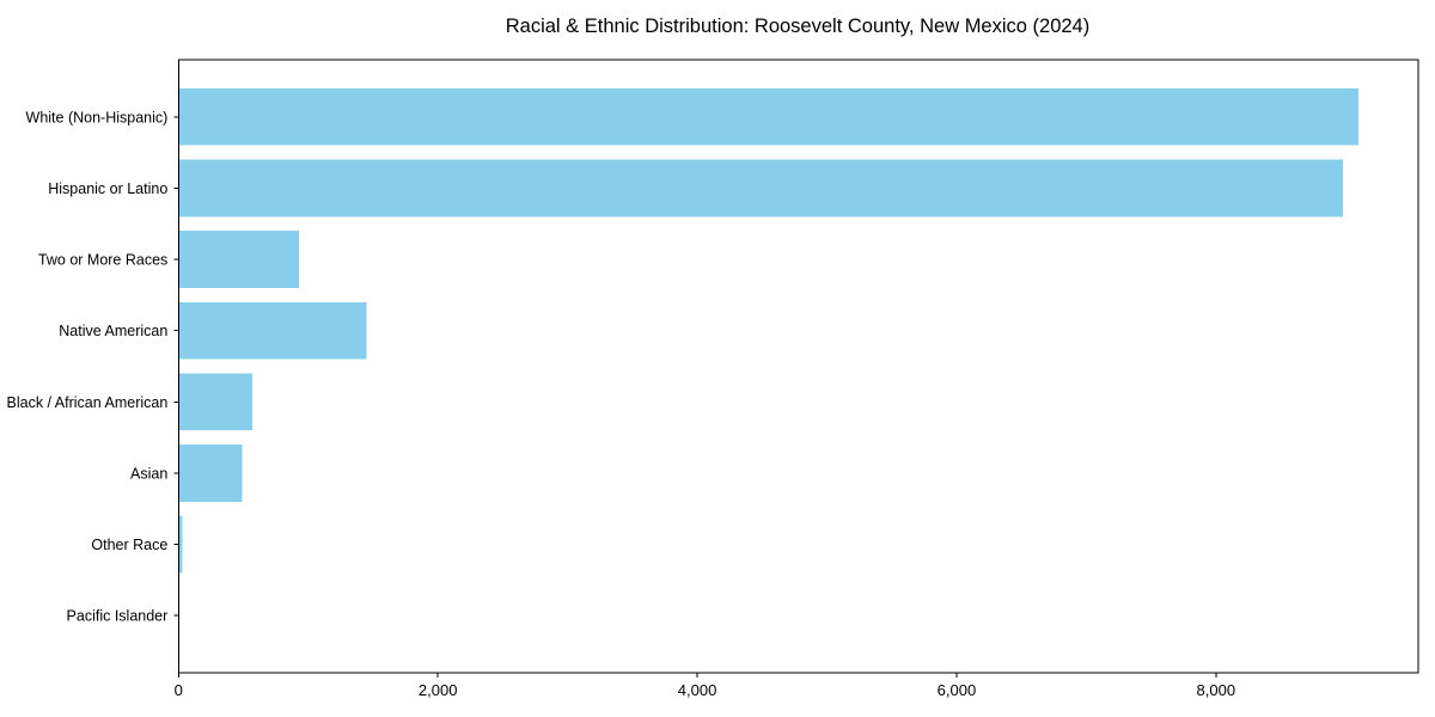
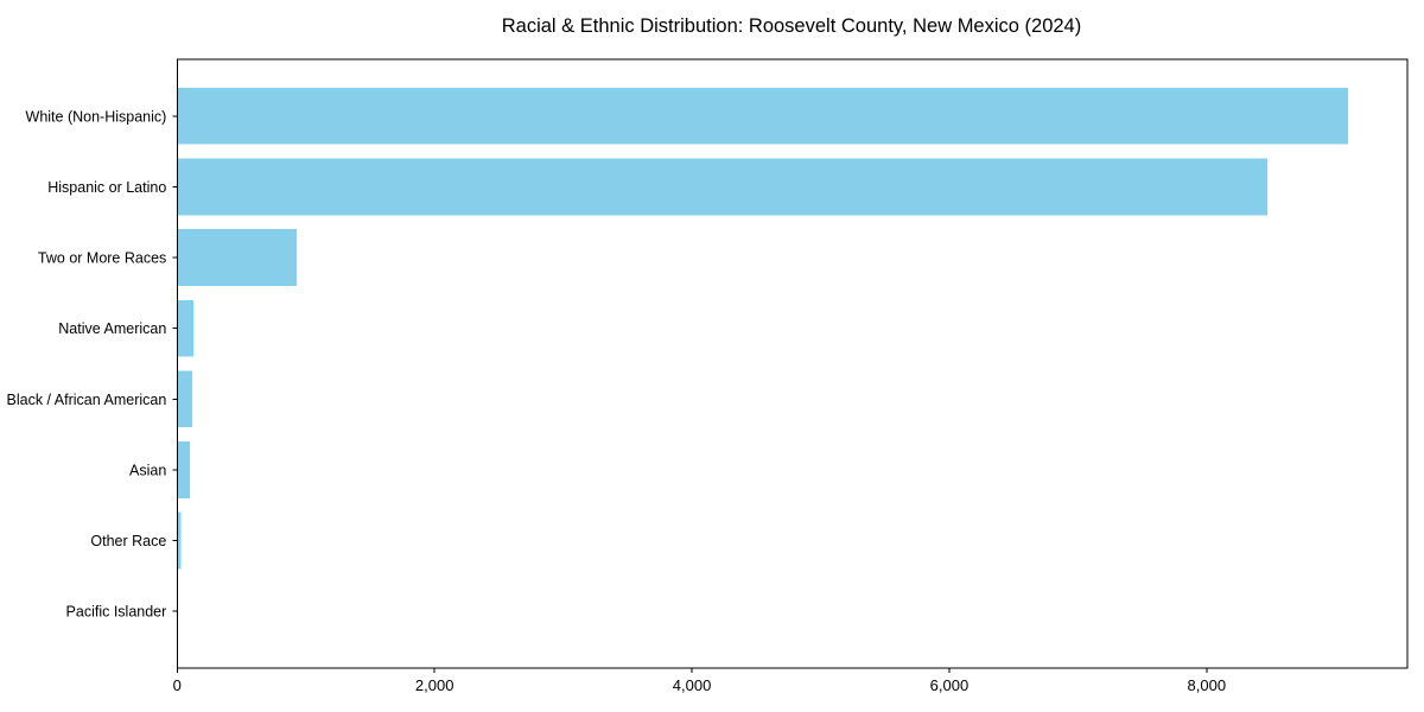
Hispanic or Latino: 8980 -> 8470
Native American: 1450 -> 120
Black / African American: 570 -> 120
Asian: 490 -> 100
